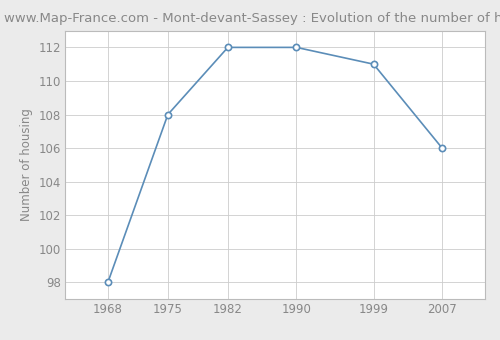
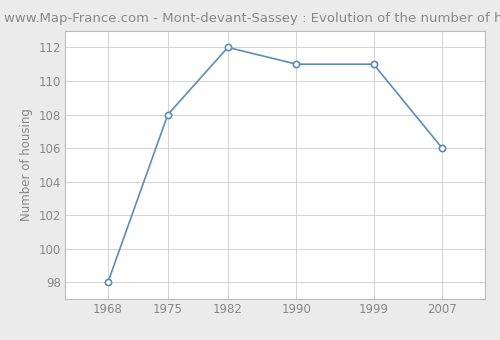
1990: 112 -> 111
